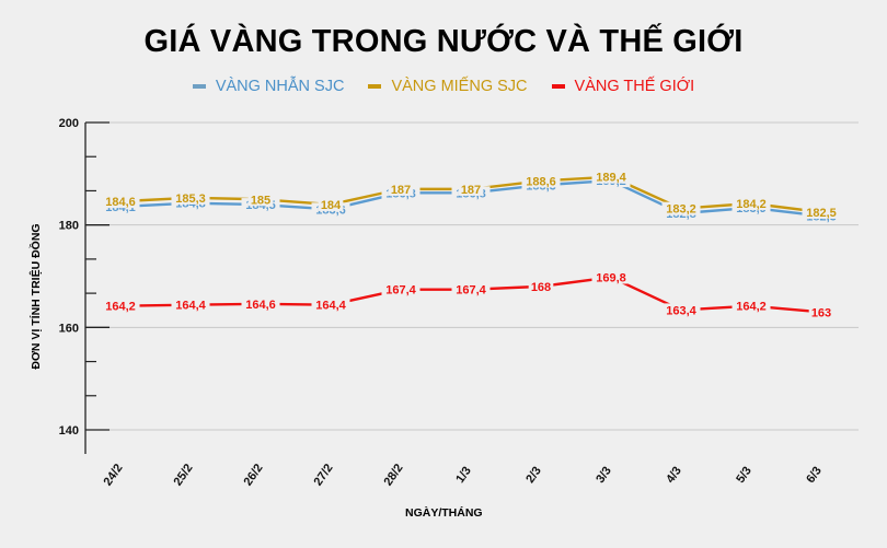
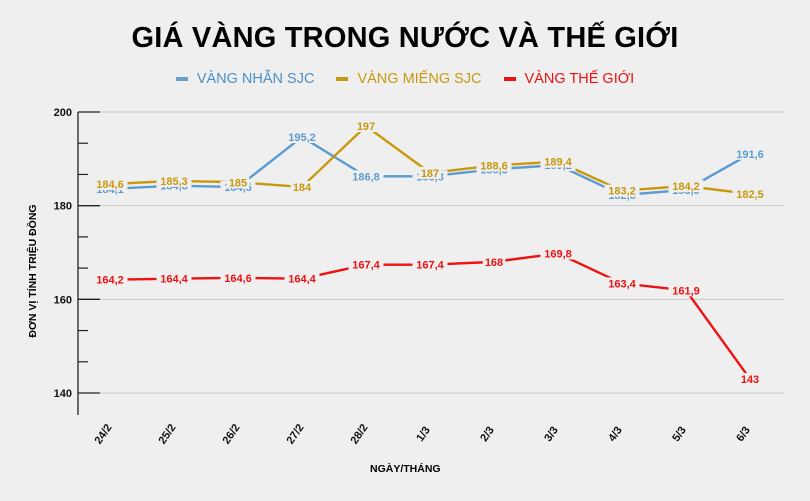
VÀNG NHẪN SJC/27/2: 183,6 -> 195,2
VÀNG MIẾNG SJC/28/2: 187 -> 197
VÀNG THẾ GIỚI/5/3: 164,2 -> 161,9
VÀNG NHẪN SJC/6/3: 182,3 -> 191,6
VÀNG THẾ GIỚI/6/3: 163 -> 143
